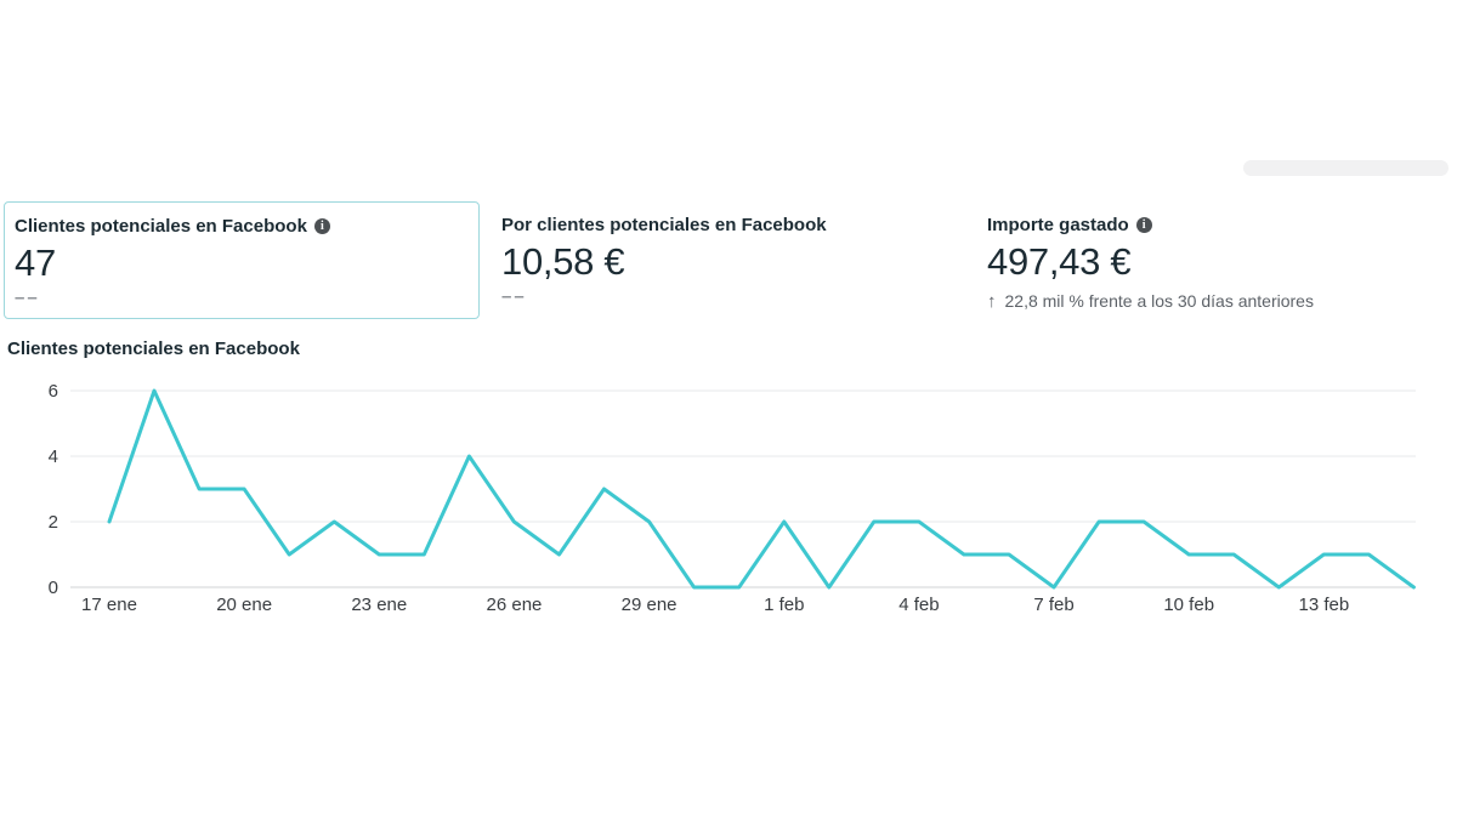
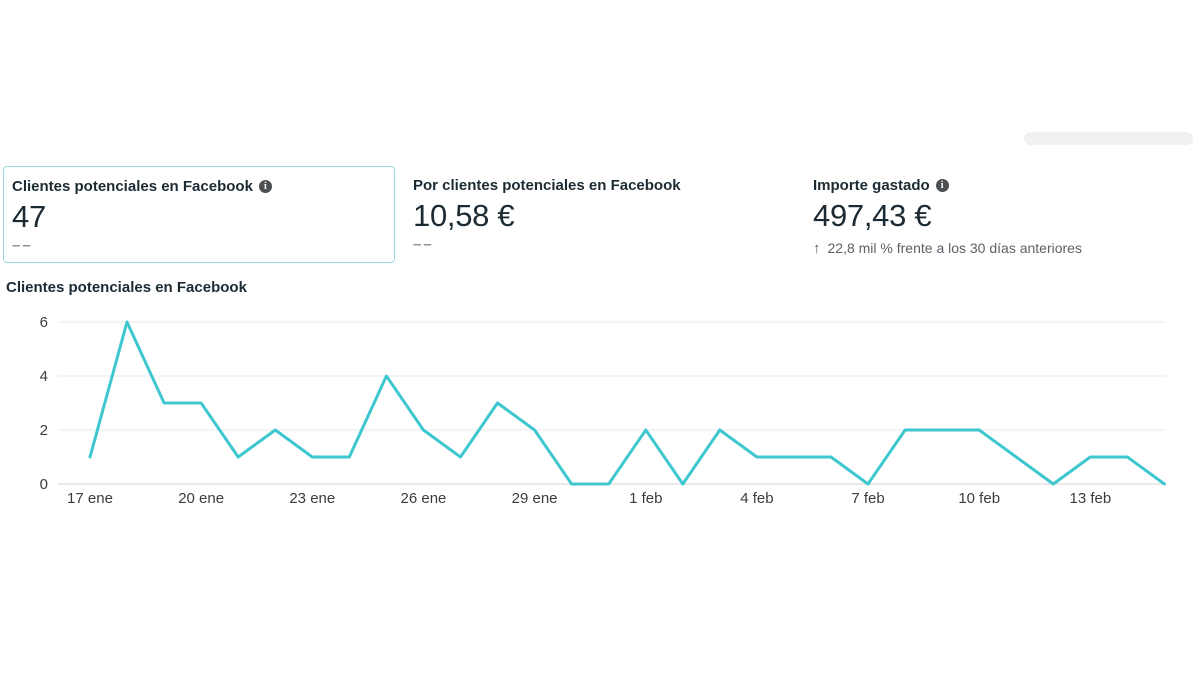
17 ene: 2 -> 1
4 feb: 2 -> 1
10 feb: 1 -> 2
